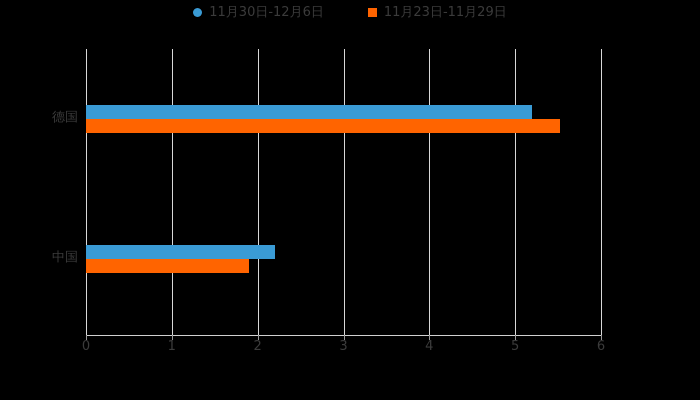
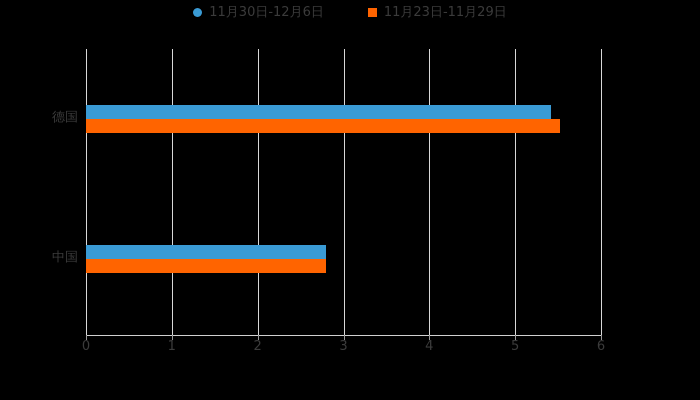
11月30日-12月6日/德国: 5.2 -> 5.4
11月30日-12月6日/中国: 2.2 -> 2.8
11月23日-11月29日/中国: 1.9 -> 2.8
